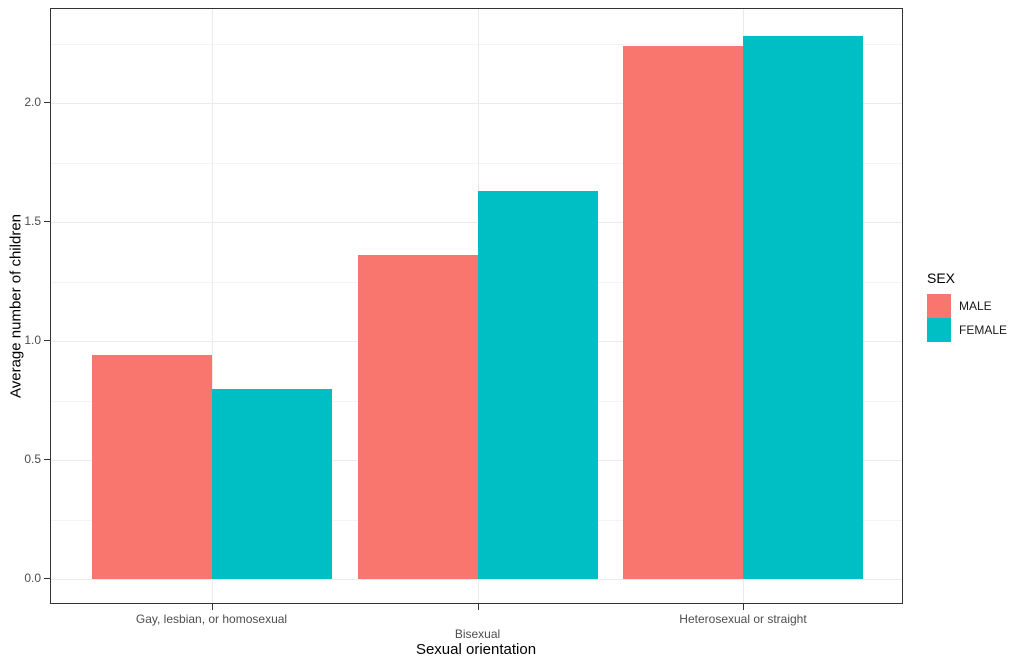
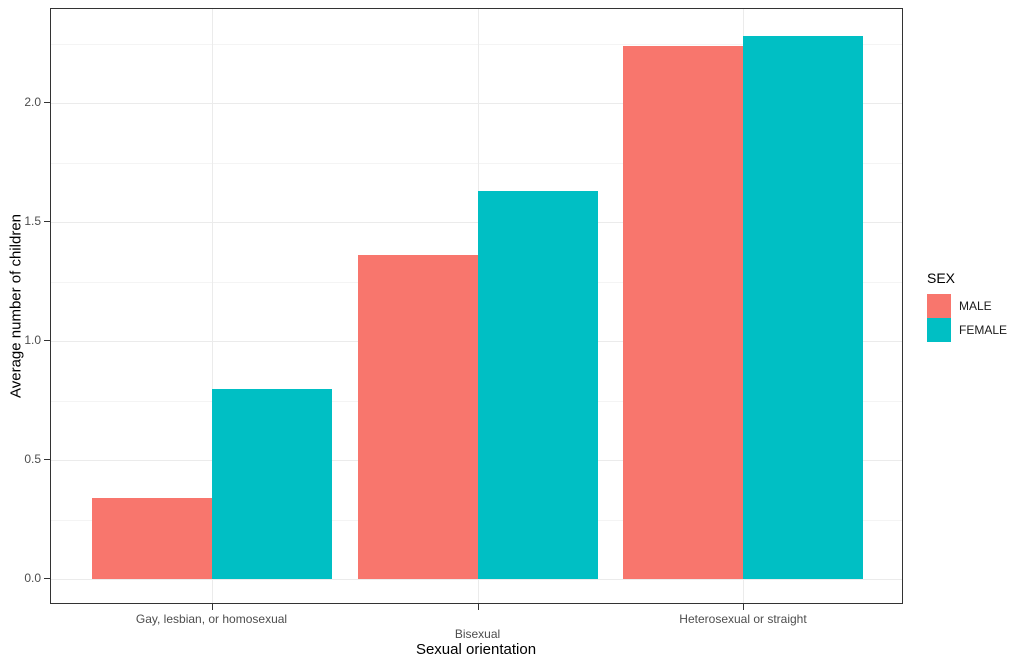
MALE/Gay, lesbian, or homosexual: 0.94 -> 0.34
